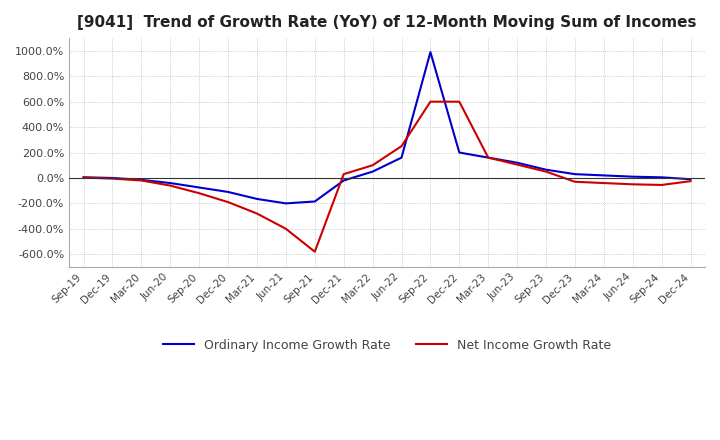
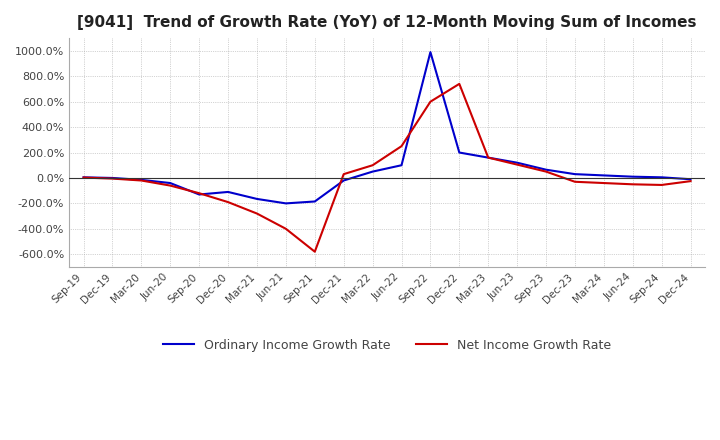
Ordinary Income Growth Rate/Sep-20: -80% -> -130%
Ordinary Income Growth Rate/Jun-22: 160% -> 100%
Net Income Growth Rate/Dec-22: 600% -> 740%
